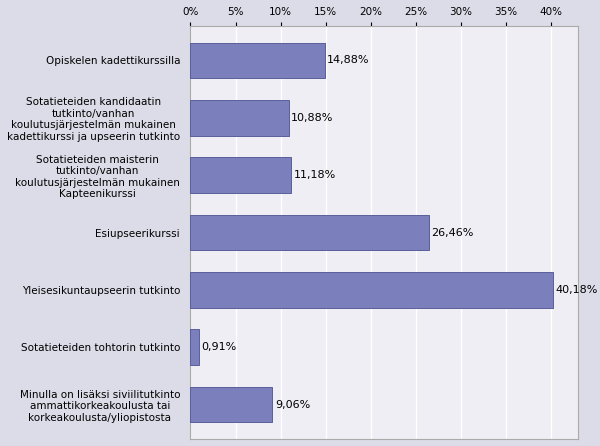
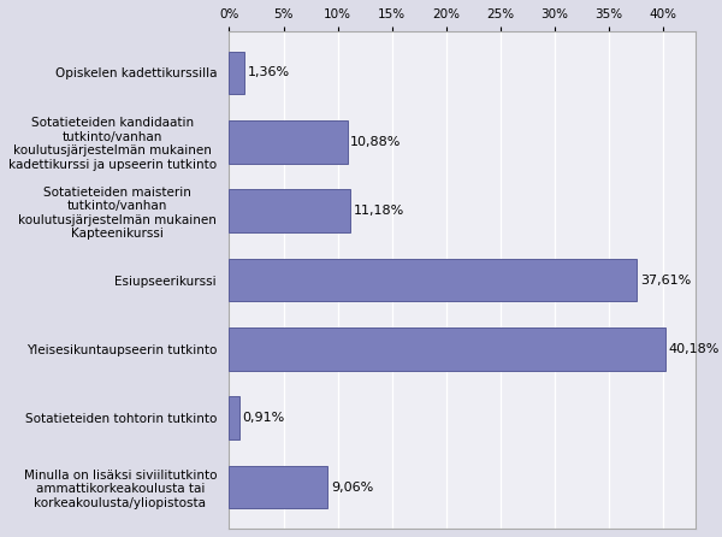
Opiskelen kadettikurssilla: 14,88% -> 1,36%
Esiupseerikurssi: 26,46% -> 37,61%
